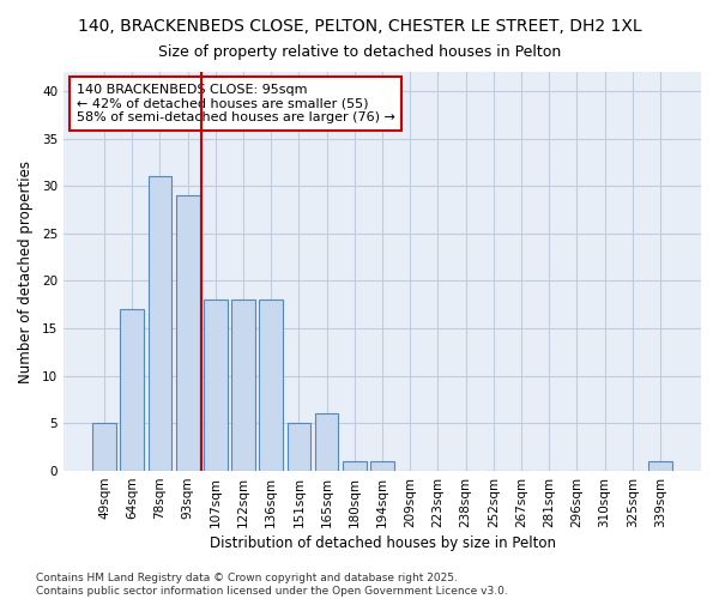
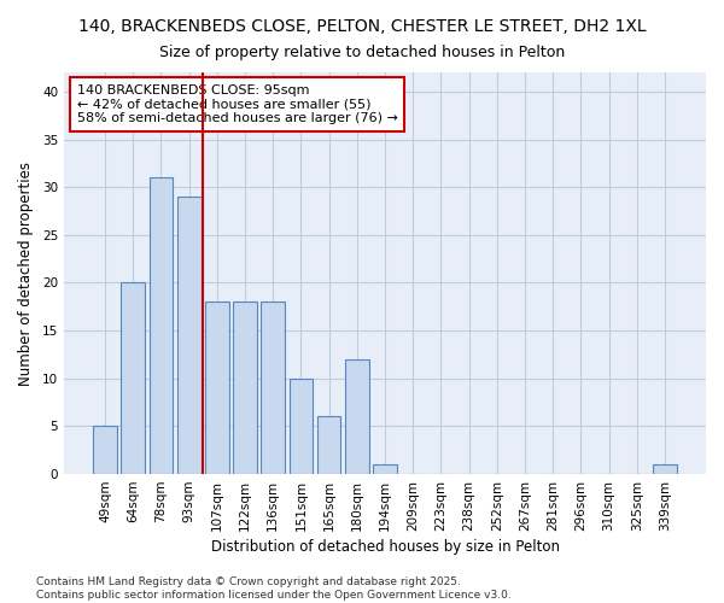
64sqm: 17 -> 20
151sqm: 5 -> 10
180sqm: 1 -> 12
